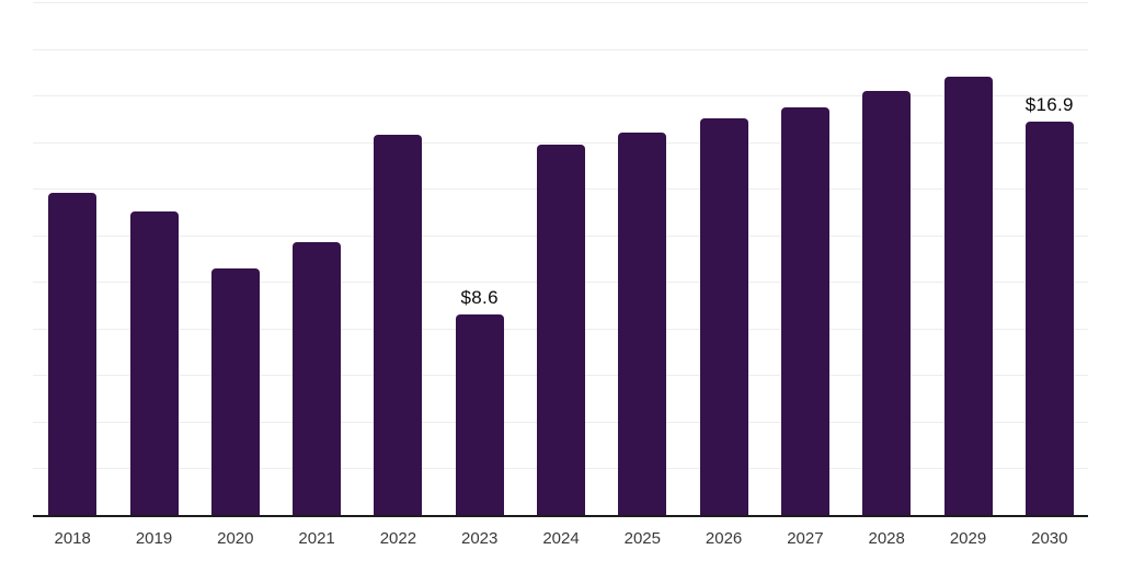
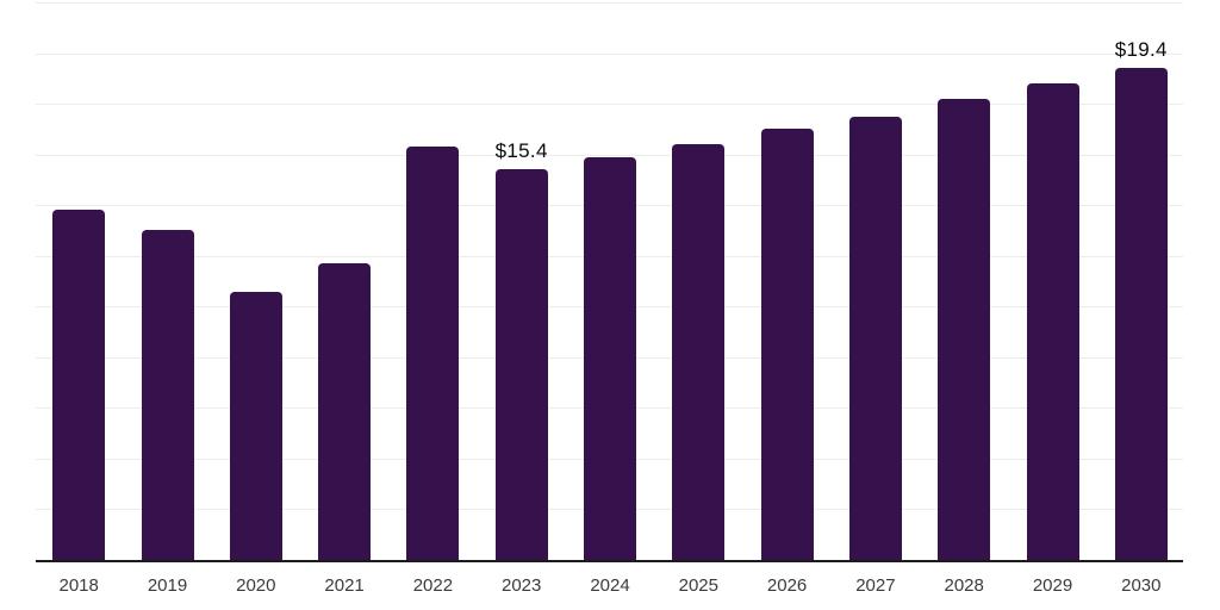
2023: $8.6 -> $15.4
2030: $16.9 -> $19.4
